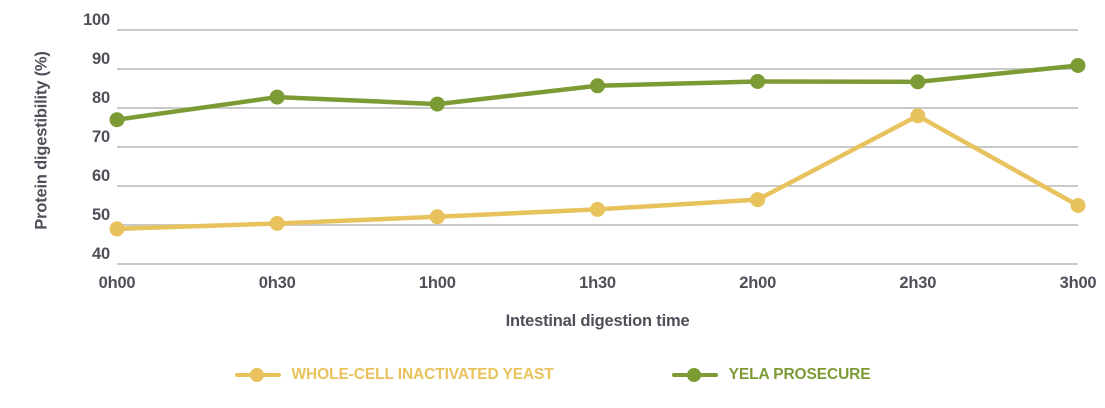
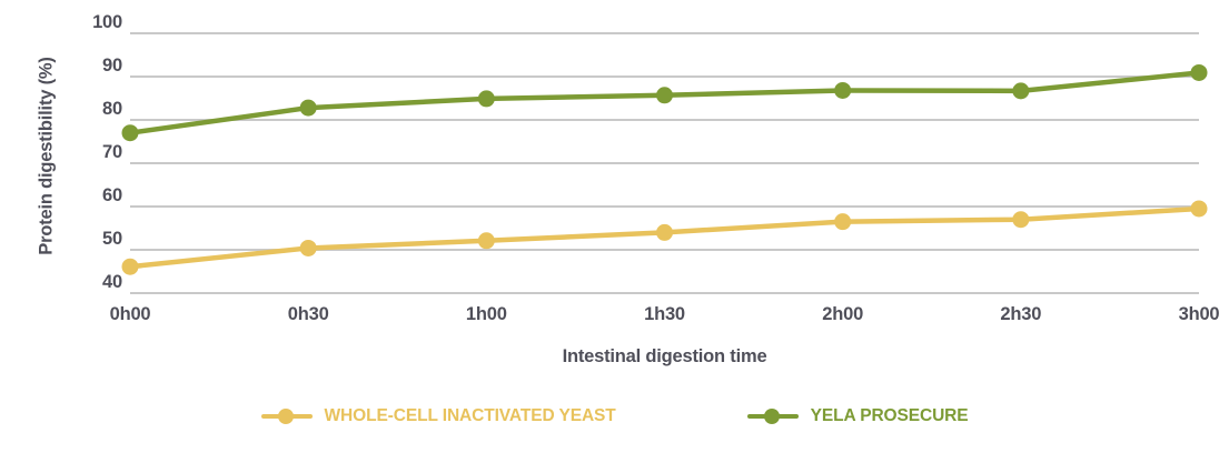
WHOLE-CELL INACTIVATED YEAST/0h00: 49 -> 46
YELA PROSECURE/1h00: 81 -> 85
WHOLE-CELL INACTIVATED YEAST/2h30: 78 -> 57
WHOLE-CELL INACTIVATED YEAST/3h00: 55 -> 60
